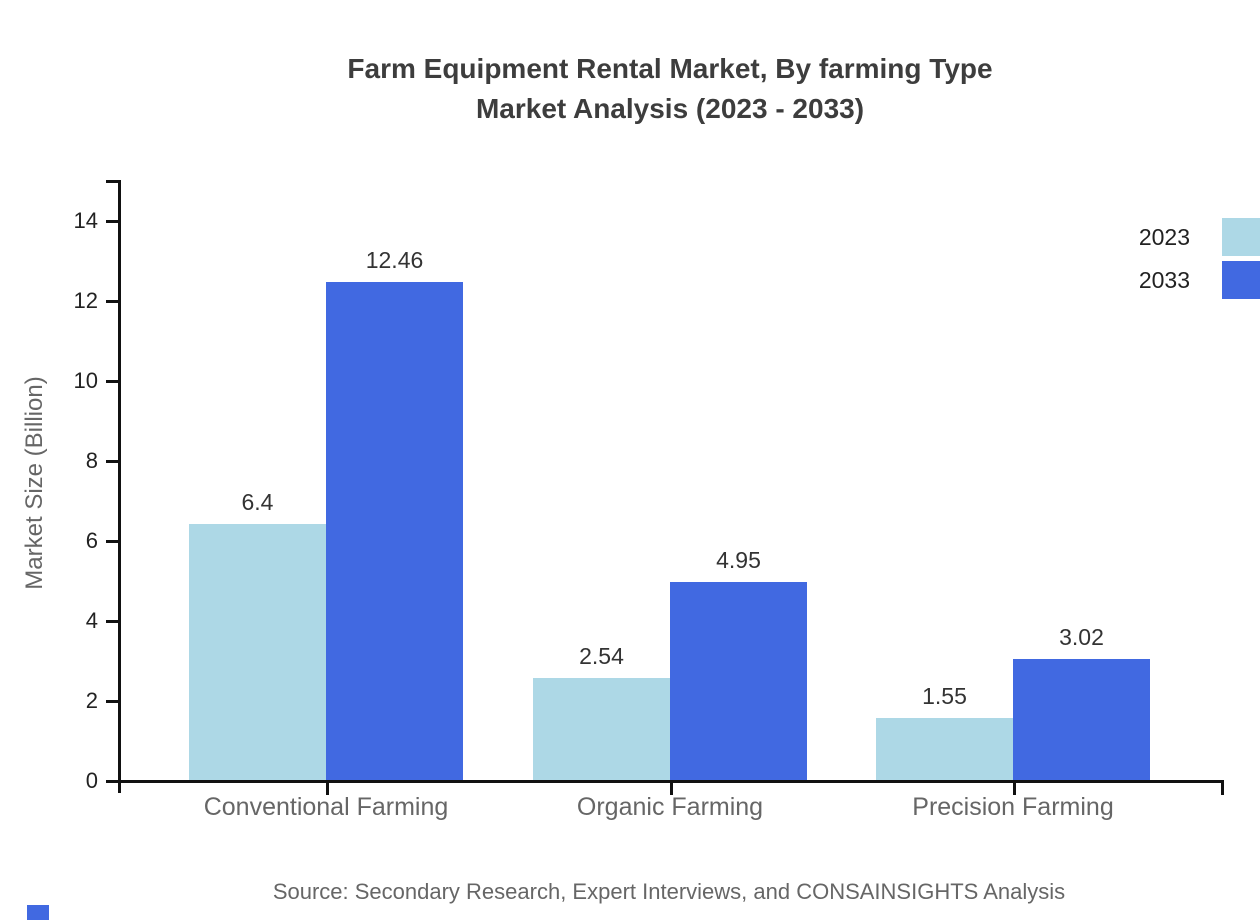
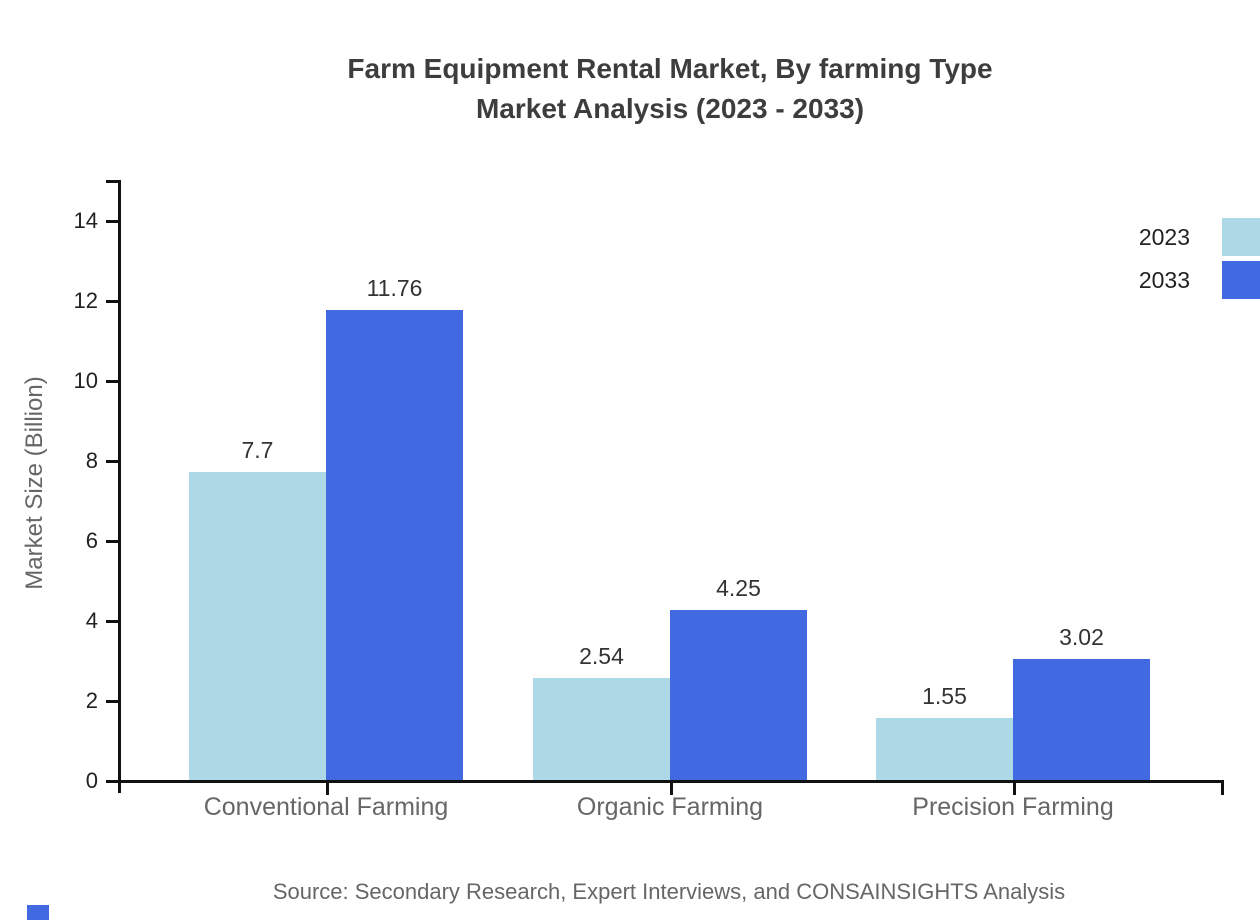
2023/Conventional Farming: 6.4 -> 7.7
2033/Conventional Farming: 12.46 -> 11.76
2033/Organic Farming: 4.95 -> 4.25
